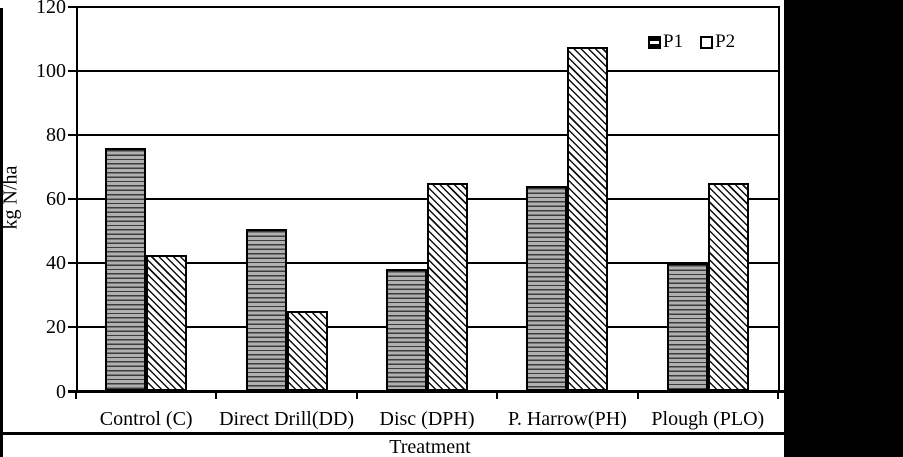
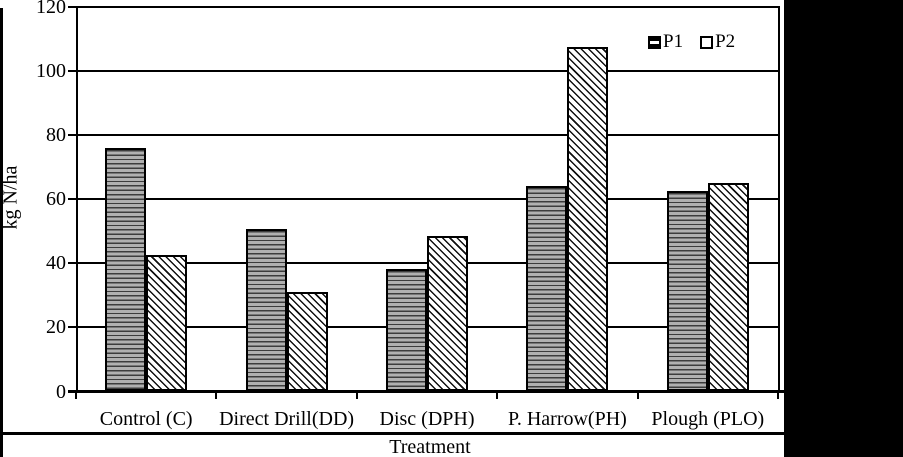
P2/Direct Drill(DD): 25 -> 31
P2/Disc (DPH): 65 -> 48
P1/Plough (PLO): 40 -> 62
